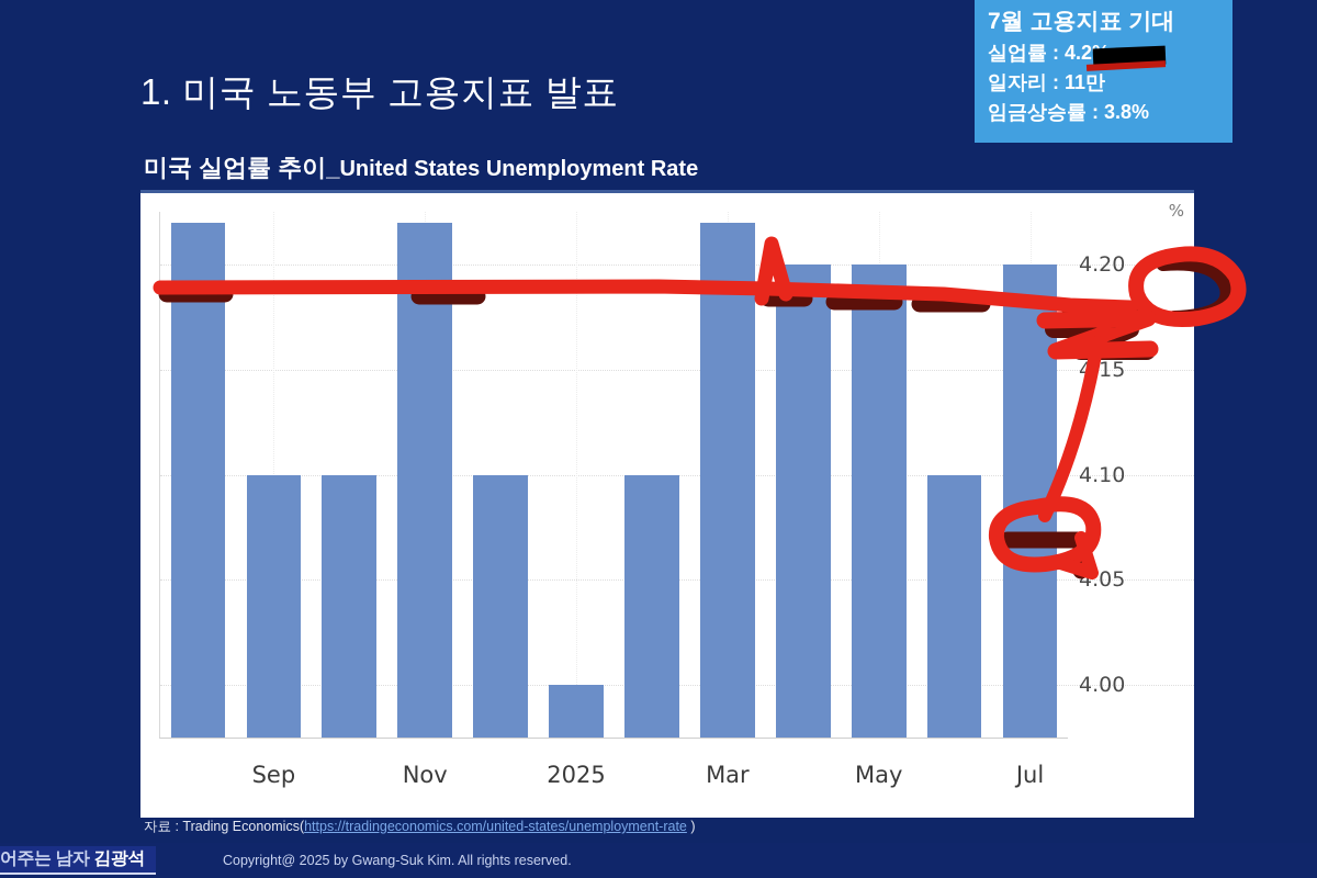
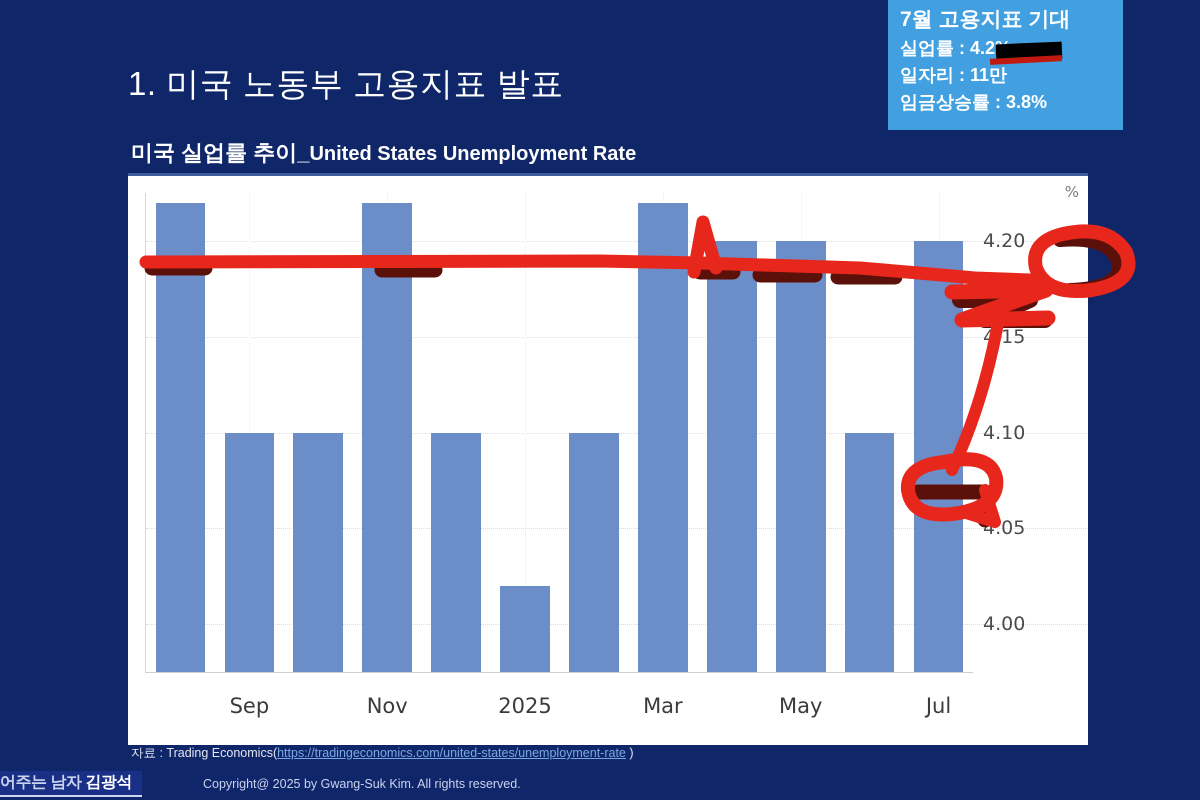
2025: 4.00 -> 4.02
